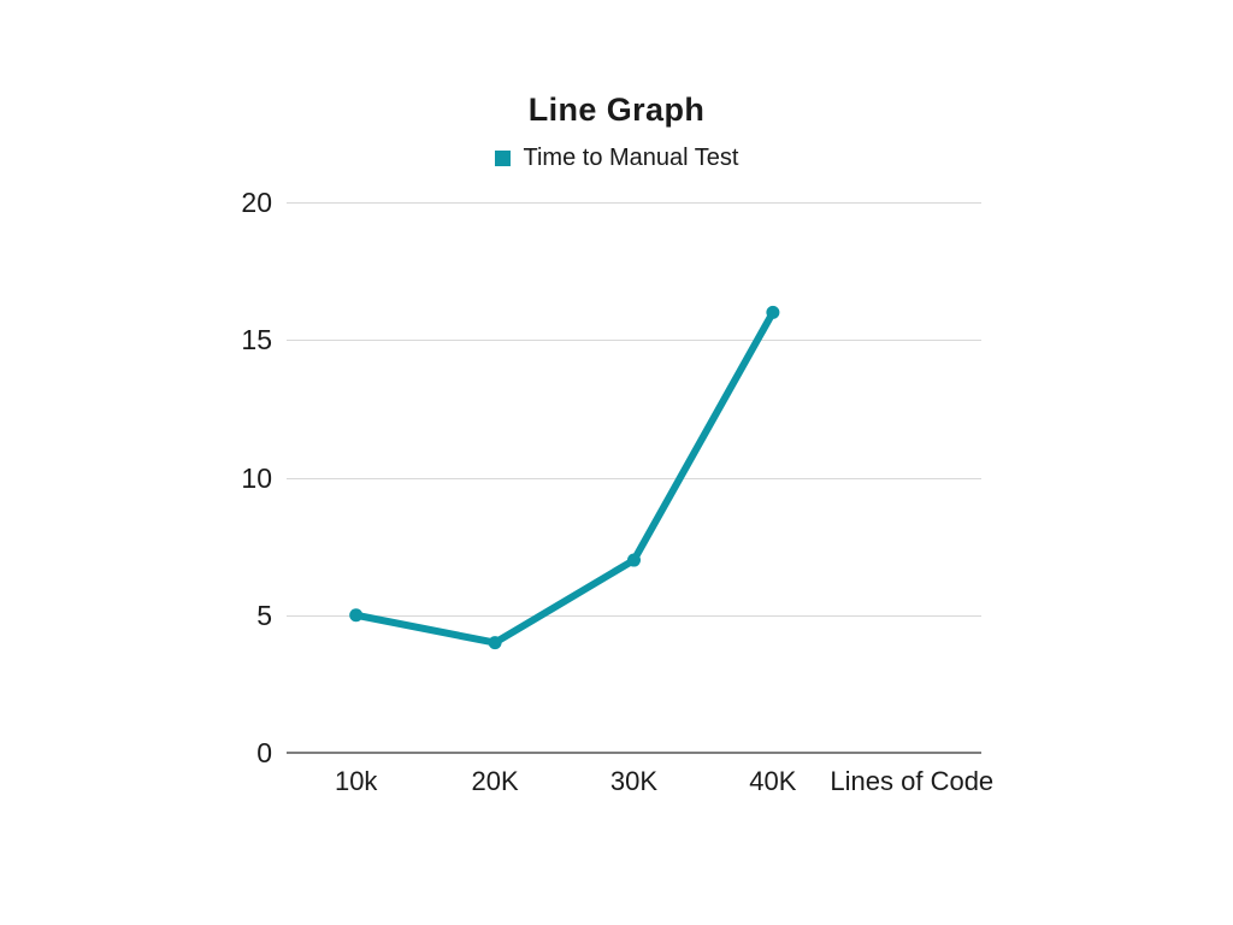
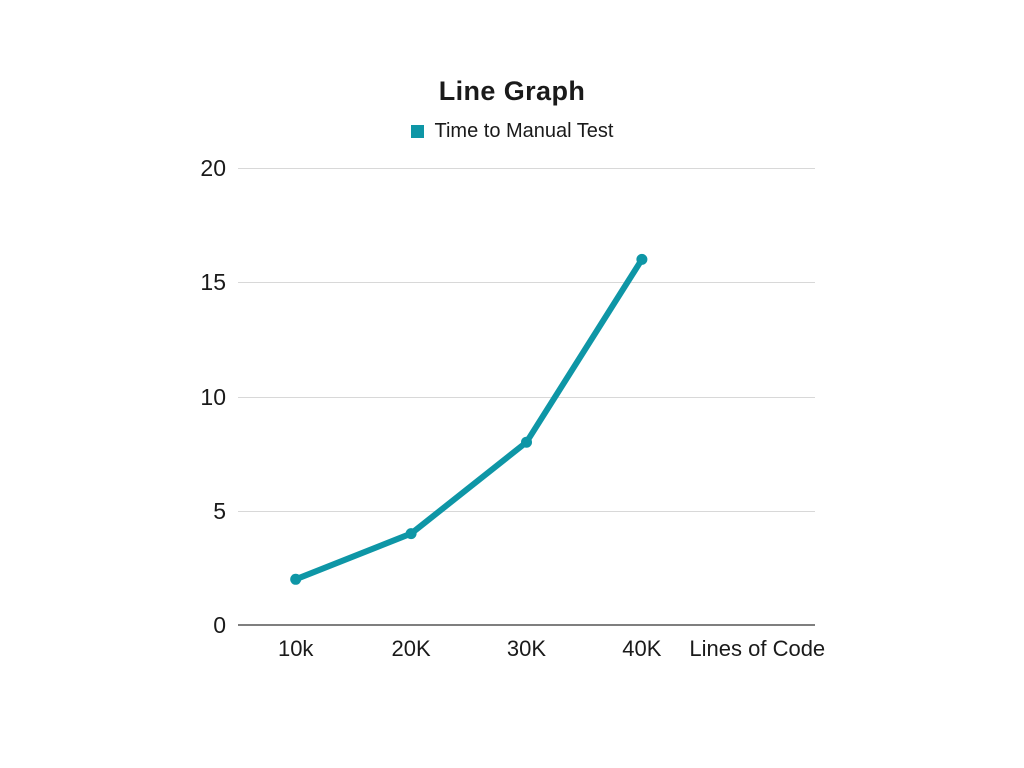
10k: 5 -> 2
30K: 7 -> 8
